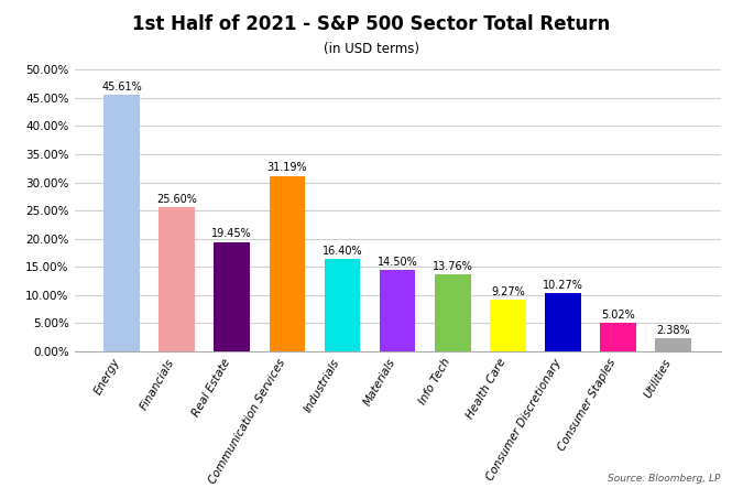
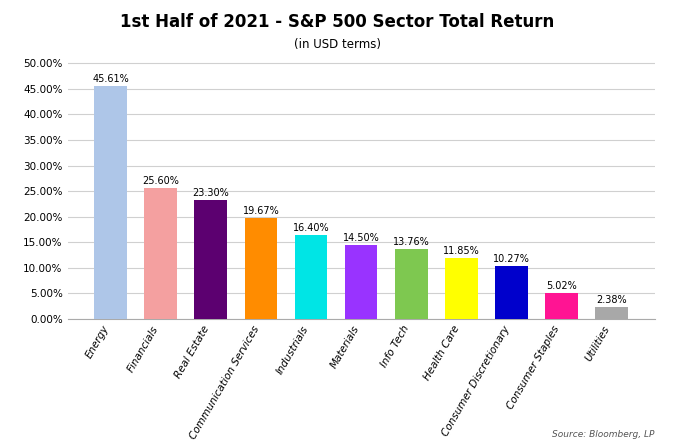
Real Estate: 19.45% -> 23.30%
Communication Services: 31.19% -> 19.67%
Health Care: 9.27% -> 11.85%
